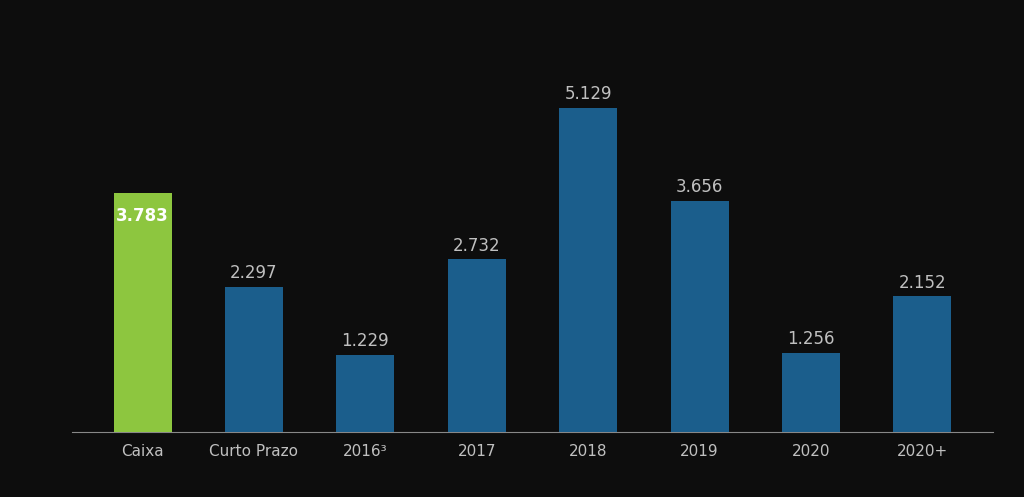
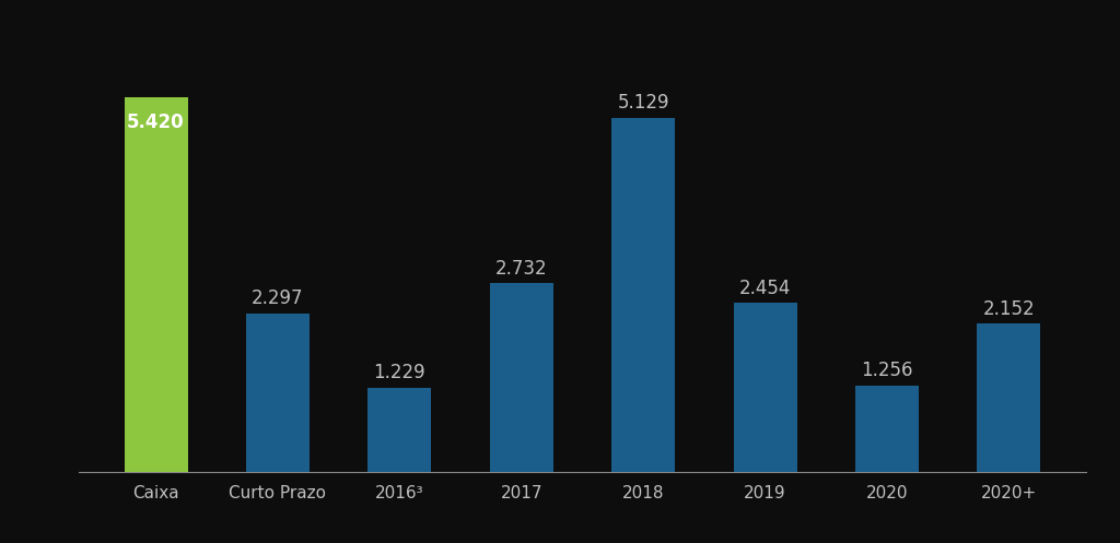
Caixa: 3.783 -> 5.420
2019: 3.656 -> 2.454
